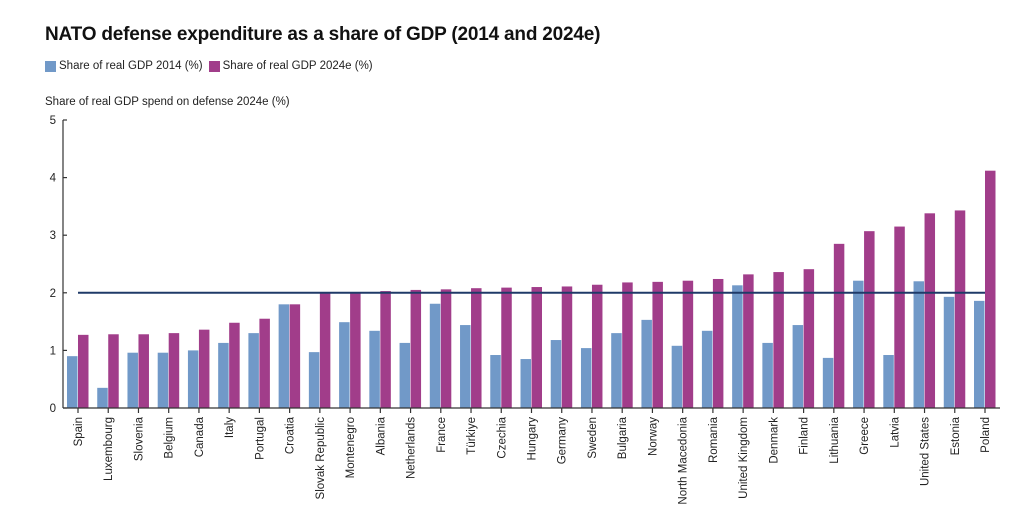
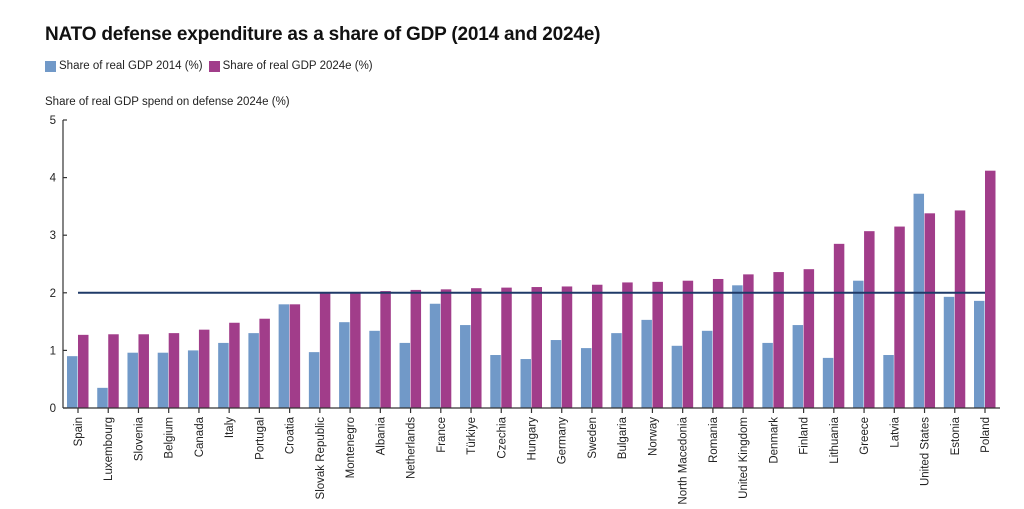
Share of real GDP 2014 (%)/United States: 2.2 -> 3.7
